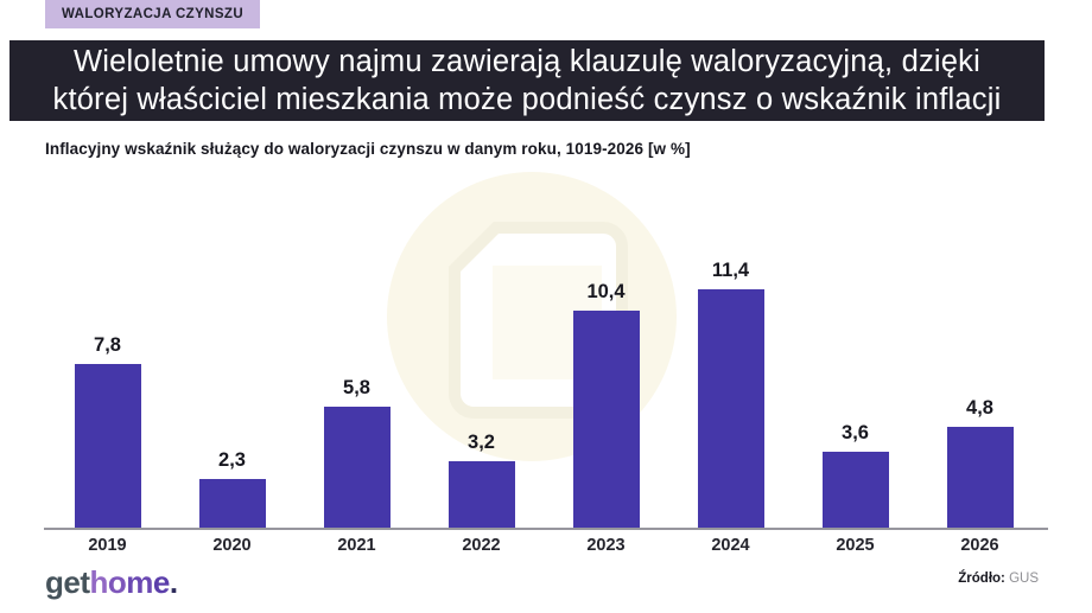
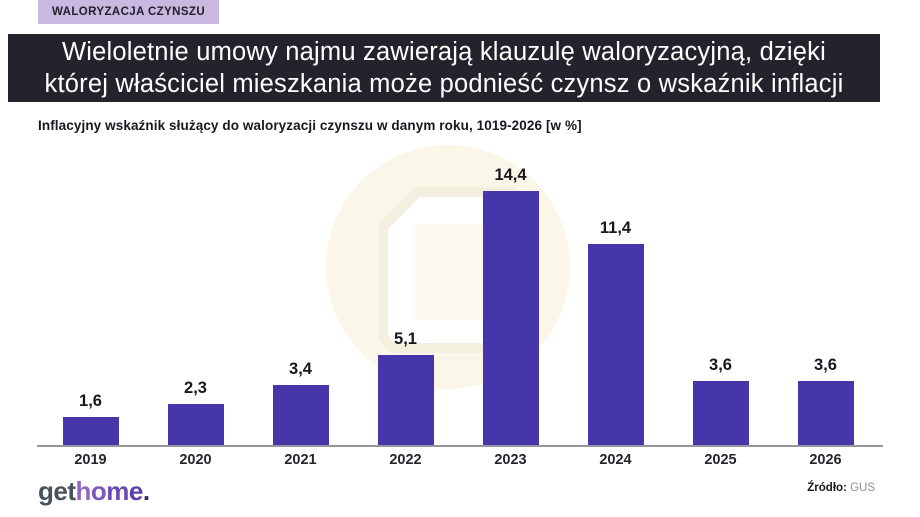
2019: 7,8 -> 1,6
2021: 5,8 -> 3,4
2022: 3,2 -> 5,1
2023: 10,4 -> 14,4
2026: 4,8 -> 3,6
